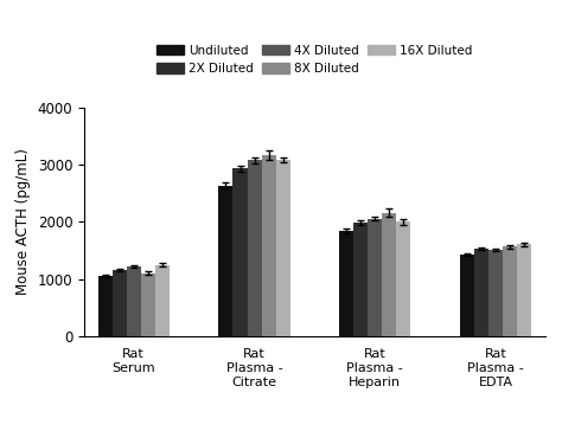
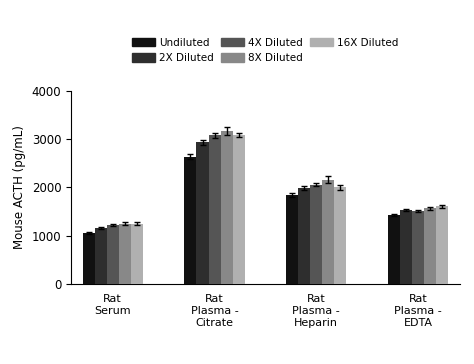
8X Diluted/Rat Serum: 1100 -> 1250
